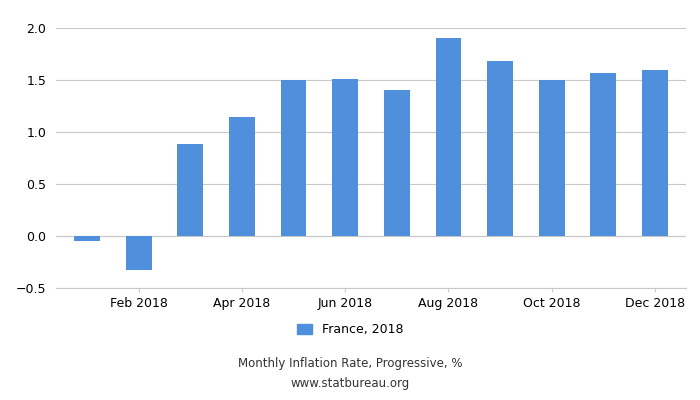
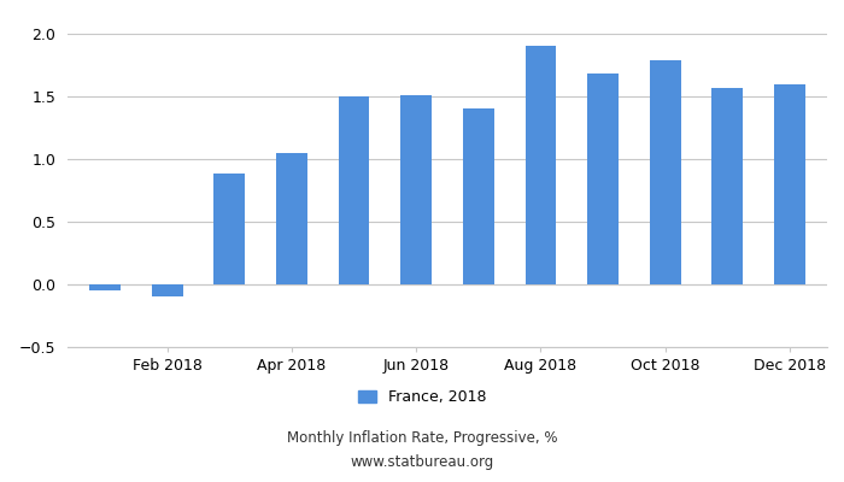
Feb 2018: -0.33 -> -0.10
Apr 2018: 1.14 -> 1.05
Oct 2018: 1.50 -> 1.79
